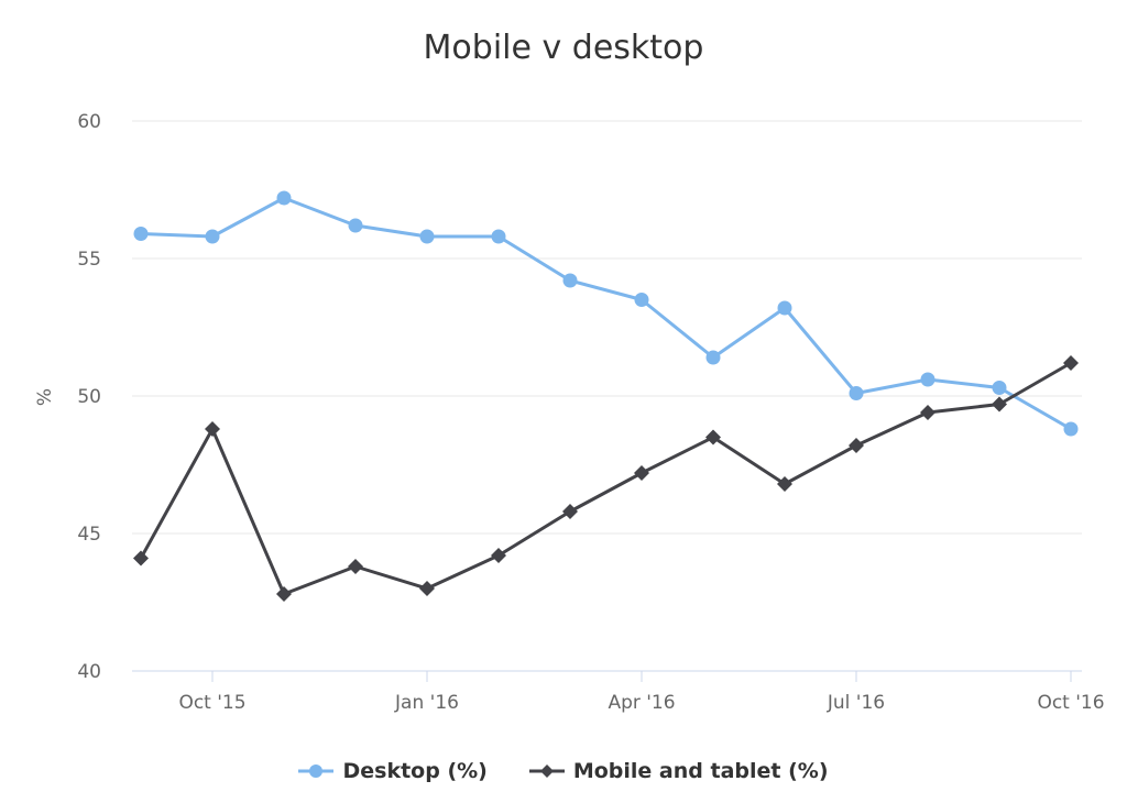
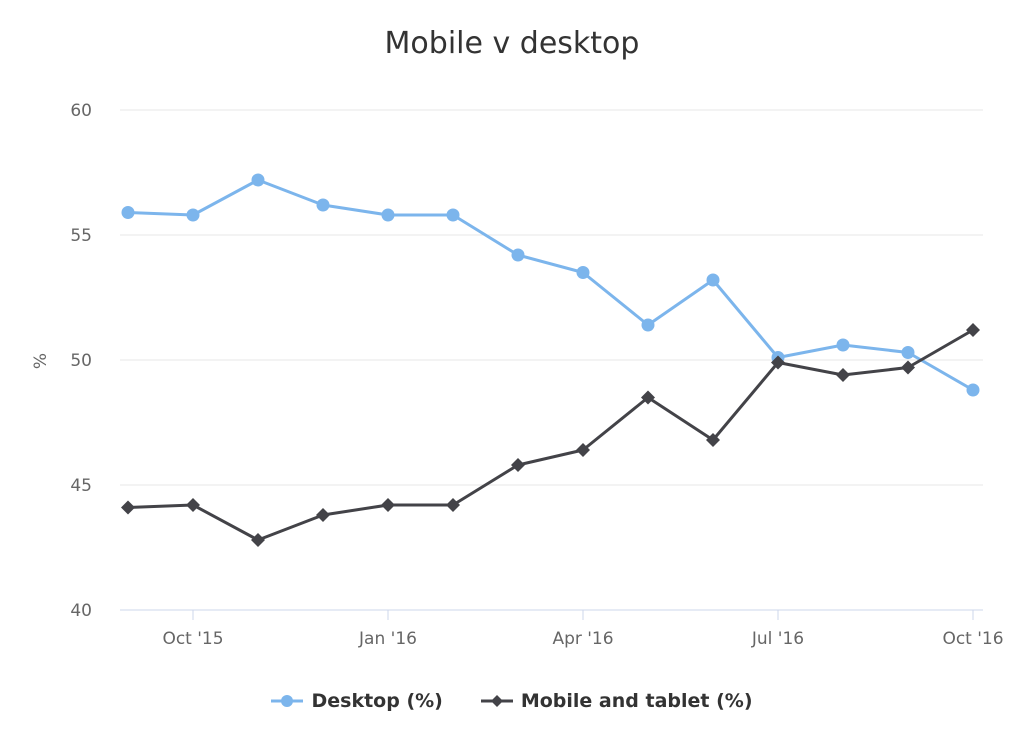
Mobile and tablet (%)/Oct '15: 48.8 -> 44.2
Mobile and tablet (%)/Jan '16: 43.0 -> 44.2
Mobile and tablet (%)/Apr '16: 47.2 -> 46.4
Mobile and tablet (%)/Jul '16: 48.2 -> 49.9
